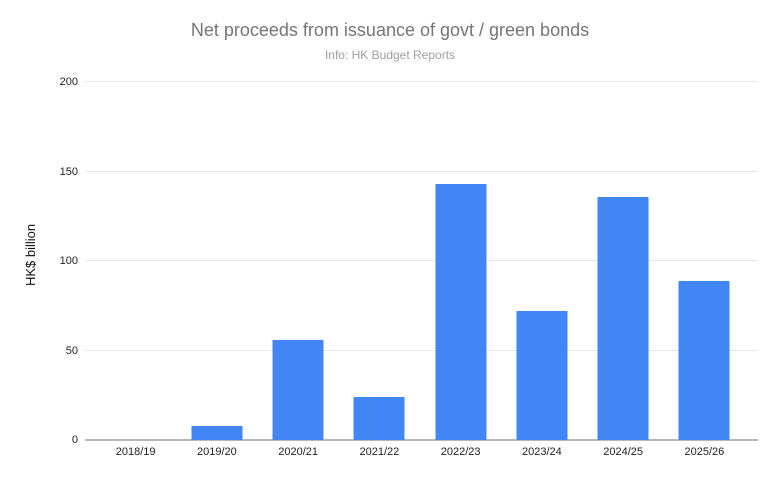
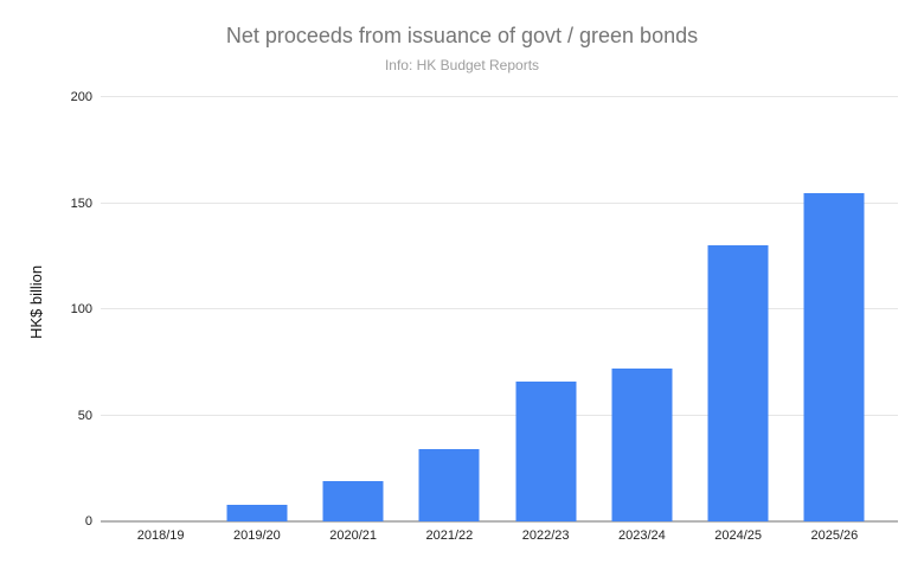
2020/21: 56 -> 19
2021/22: 24 -> 34
2022/23: 143 -> 66
2024/25: 136 -> 130
2025/26: 89 -> 155
